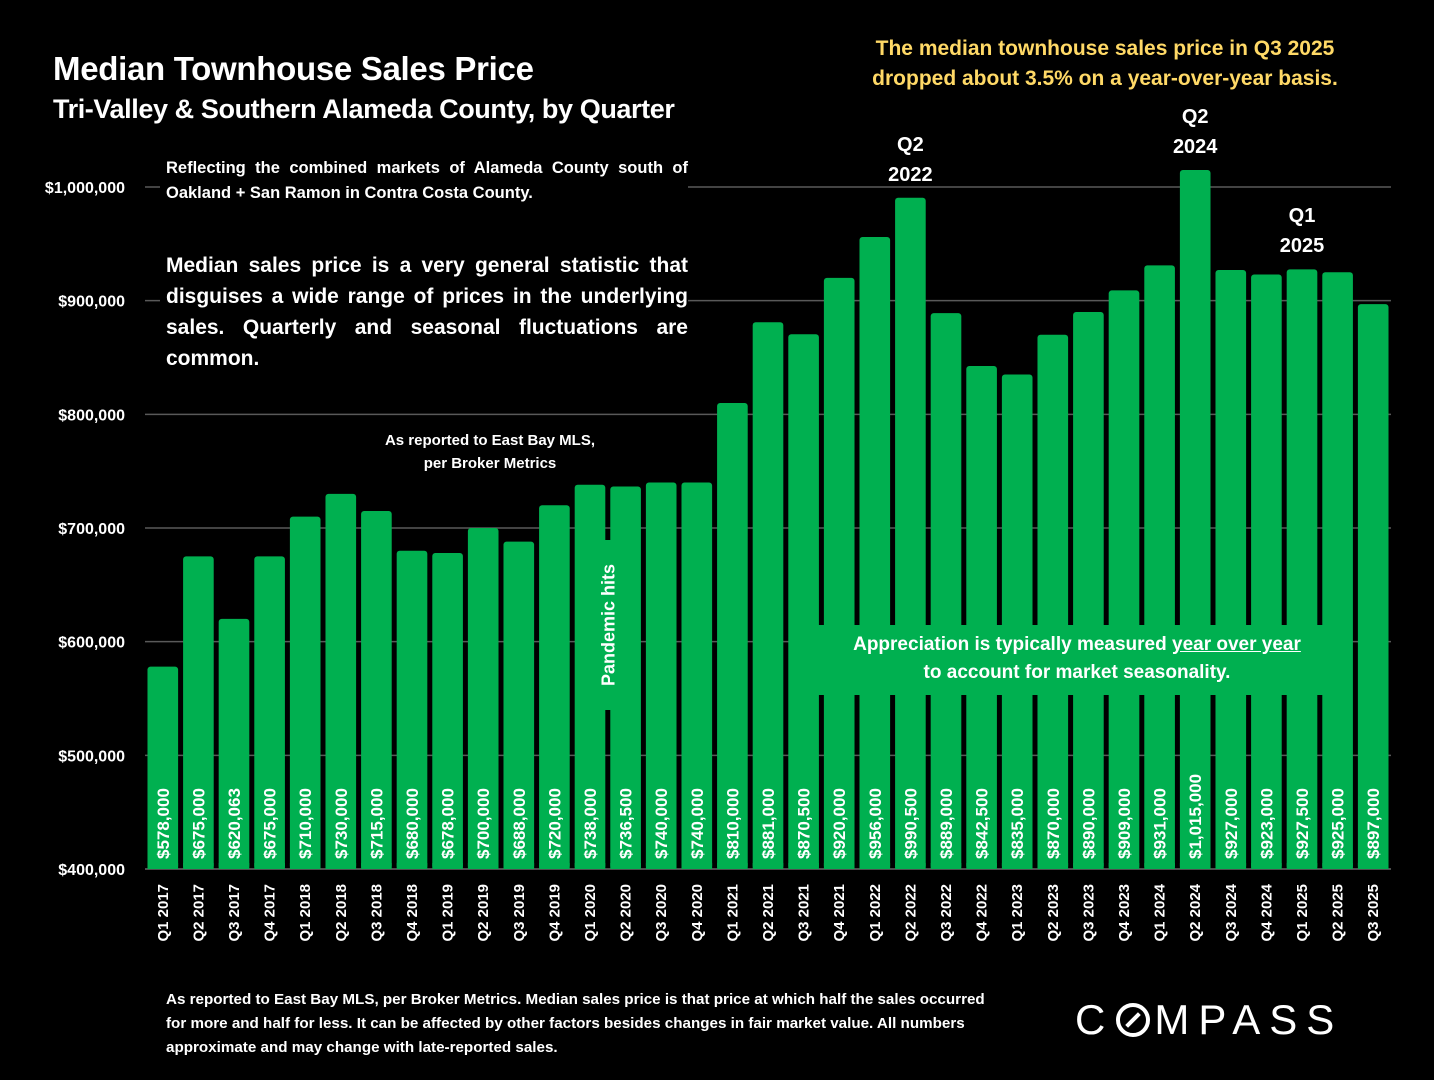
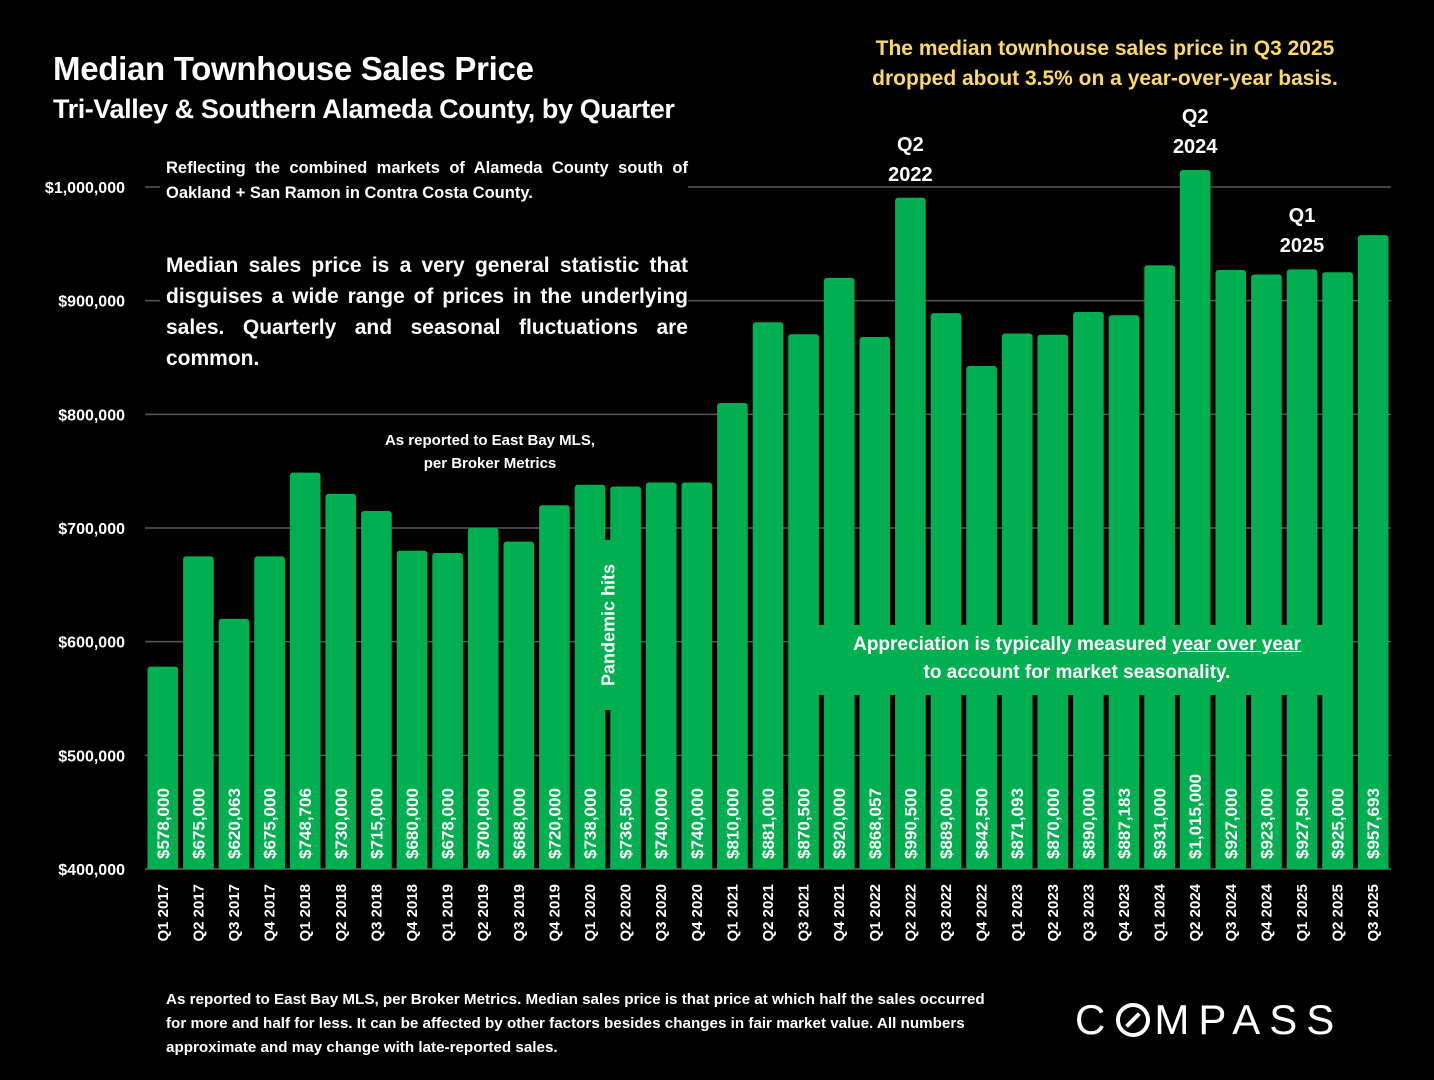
Q1 2018: $710,000 -> $748,706
Q1 2022: $956,000 -> $868,057
Q1 2023: $835,000 -> $871,093
Q4 2023: $909,000 -> $887,183
Q3 2025: $897,000 -> $957,693
